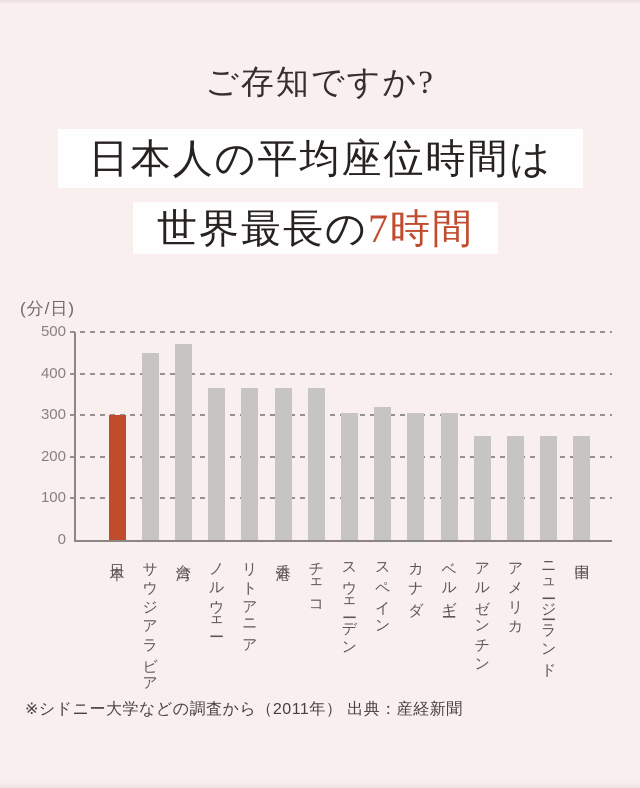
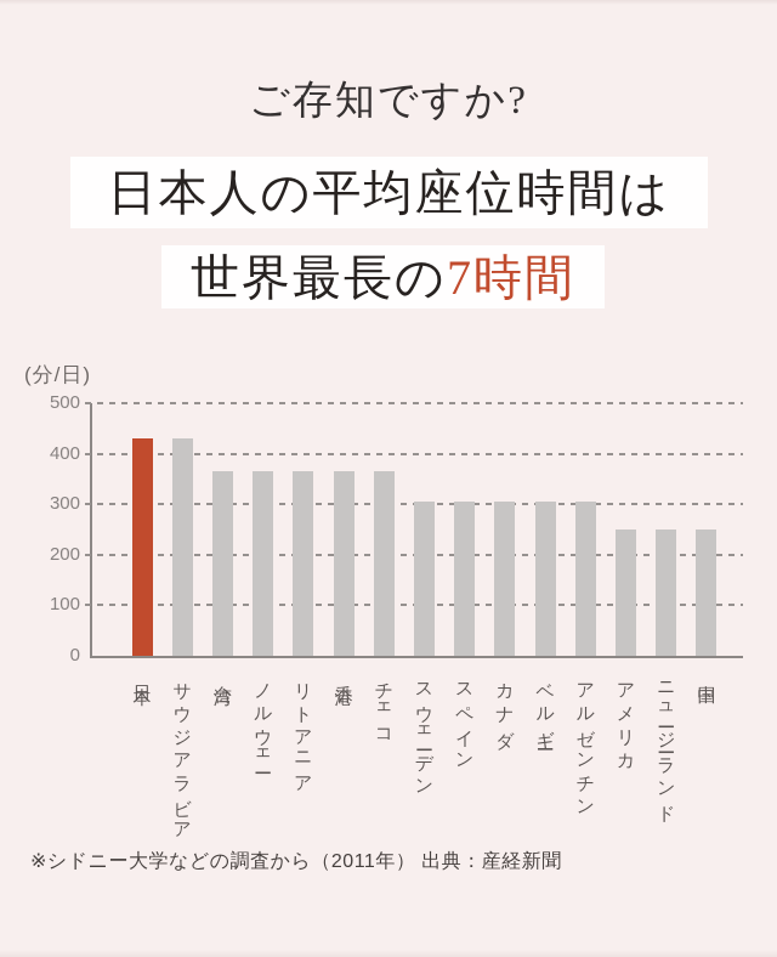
日本: 300 -> 430
サウジアラビア: 450 -> 430
台湾: 470 -> 360
スペイン: 320 -> 300
アルゼンチン: 250 -> 300
